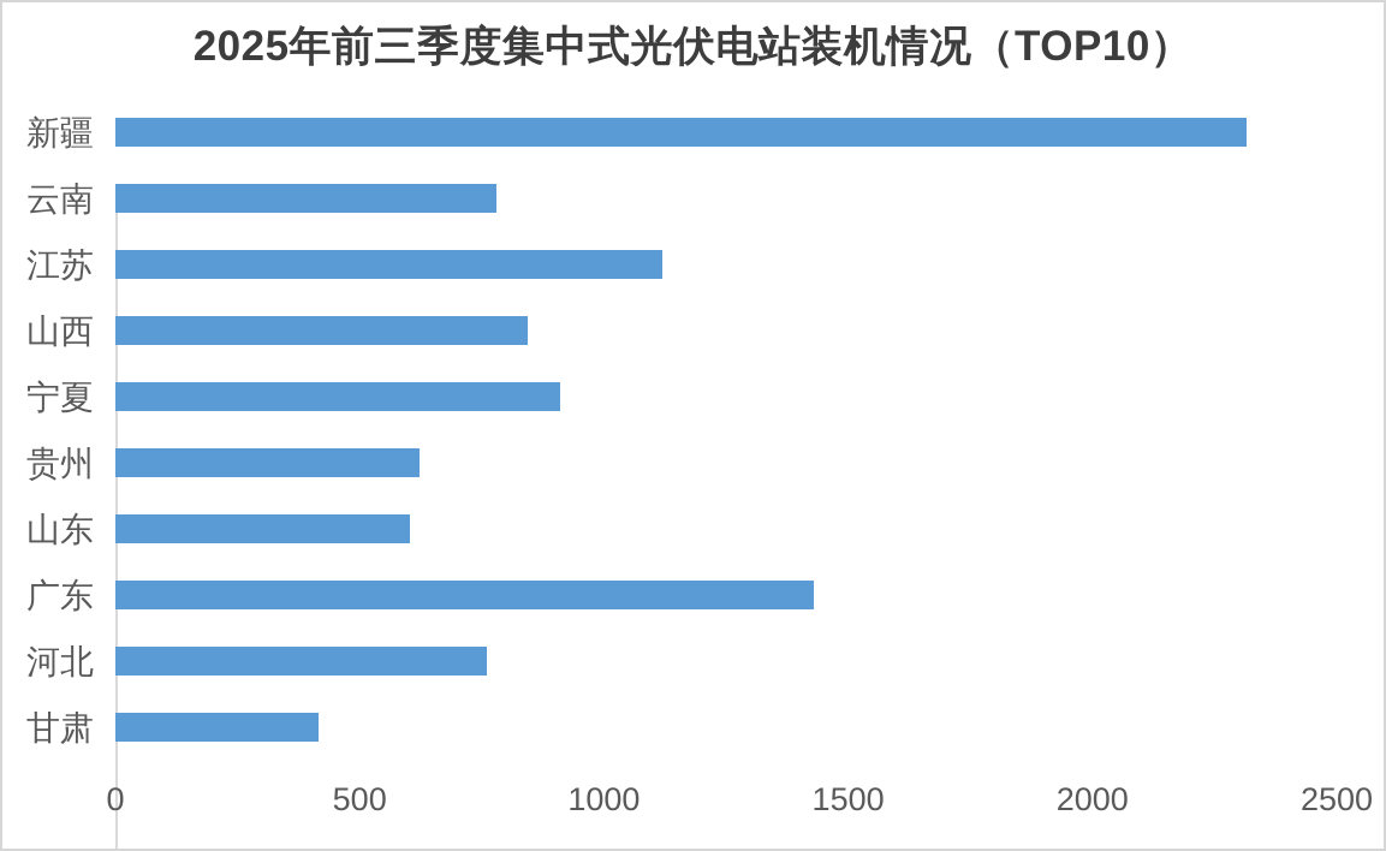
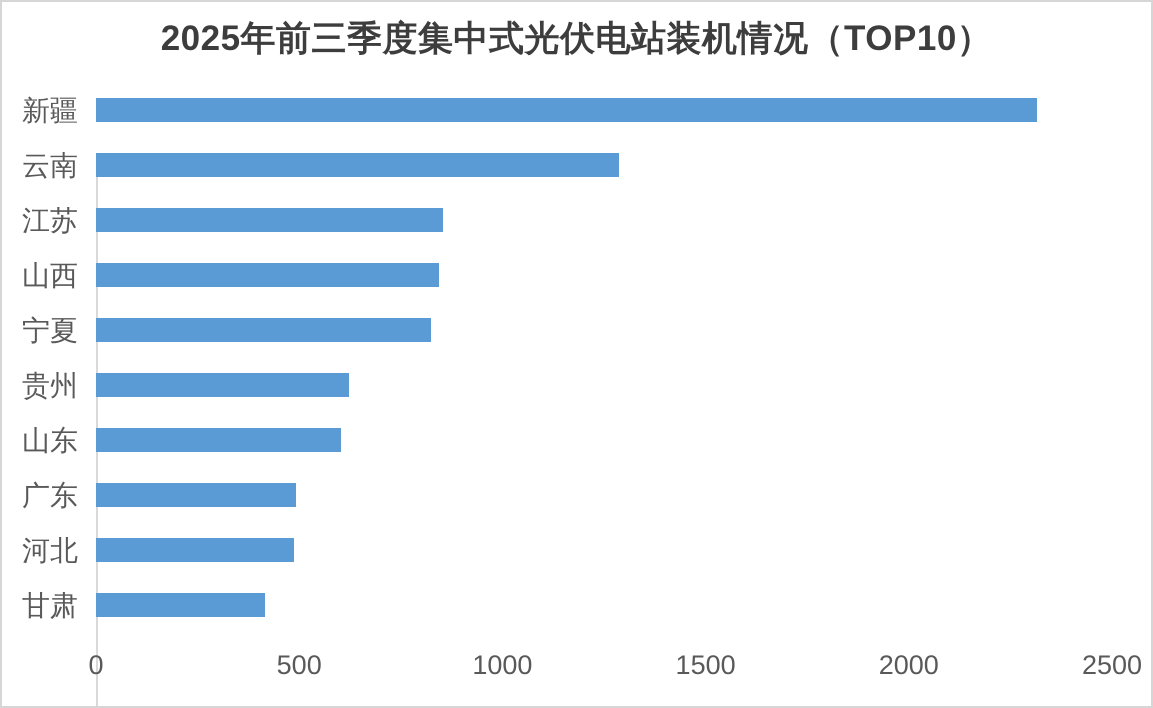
云南: 780 -> 1290
江苏: 1120 -> 850
宁夏: 910 -> 820
广东: 1430 -> 490
河北: 760 -> 490
